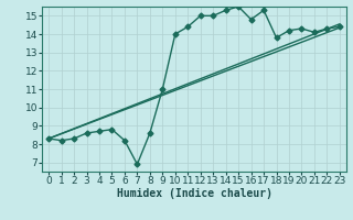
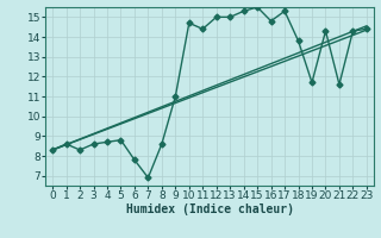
1: 8.2 -> 8.6
6: 8.2 -> 7.8
10: 14.0 -> 14.7
19: 14.2 -> 11.7
21: 14.1 -> 11.6
